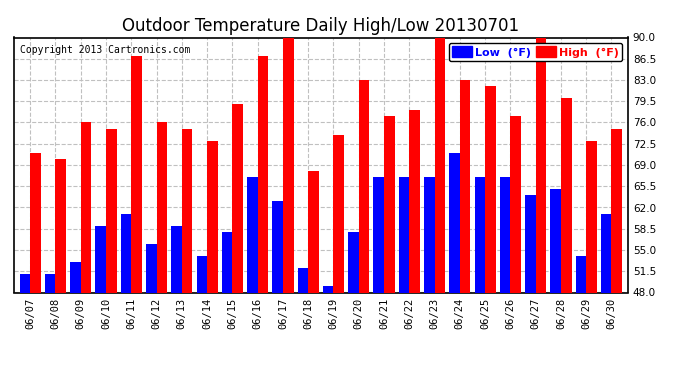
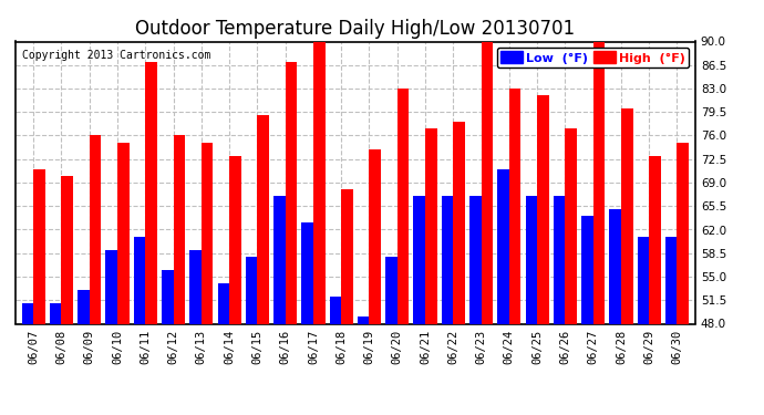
Low (°F)/06/29: 54 -> 61
